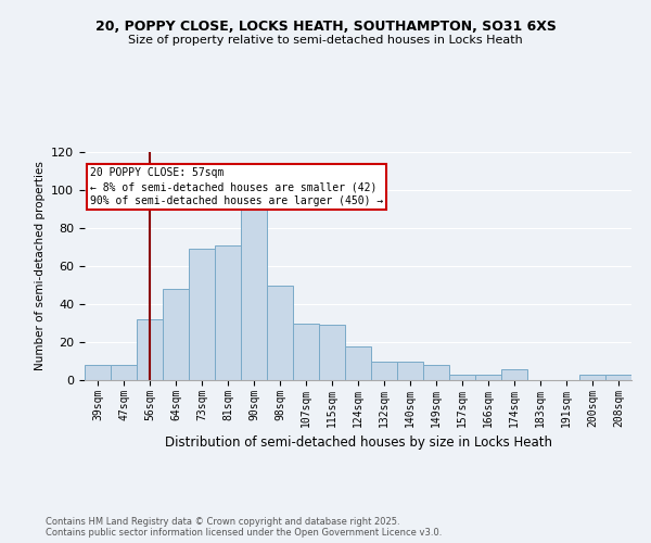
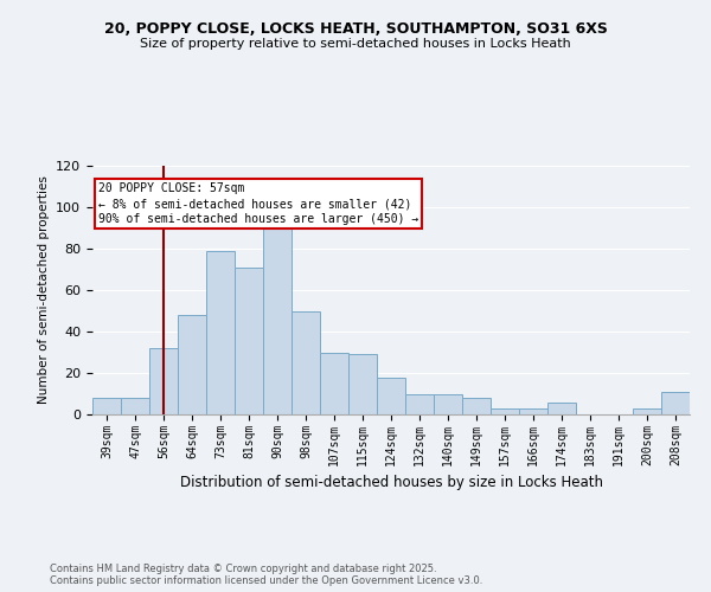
73sqm: 69 -> 79
208sqm: 3 -> 11
